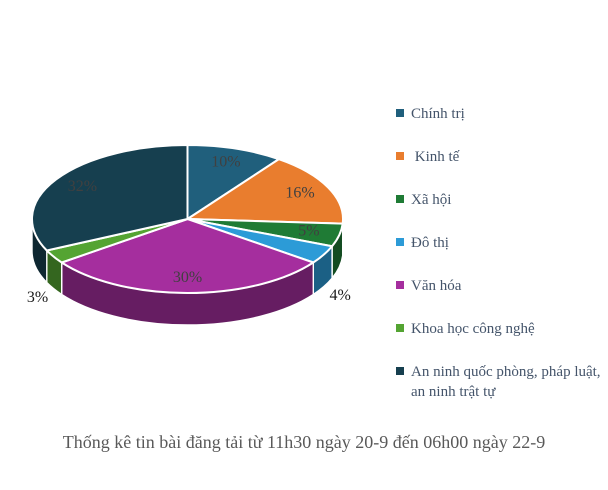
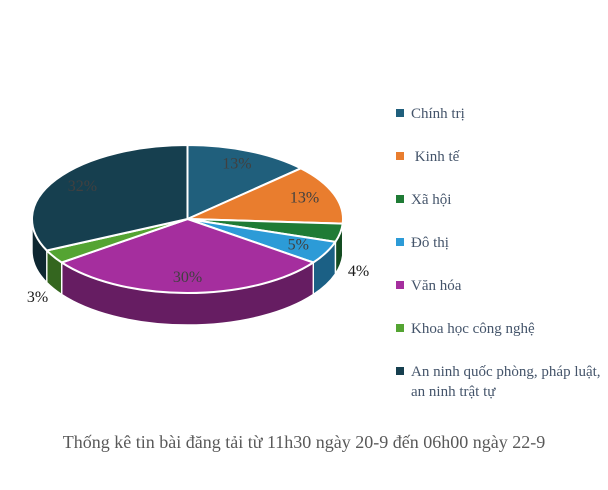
Chính trị: 10% -> 13%
Kinh tế: 16% -> 13%
Xã hội: 5% -> 4%
Đô thị: 4% -> 5%
